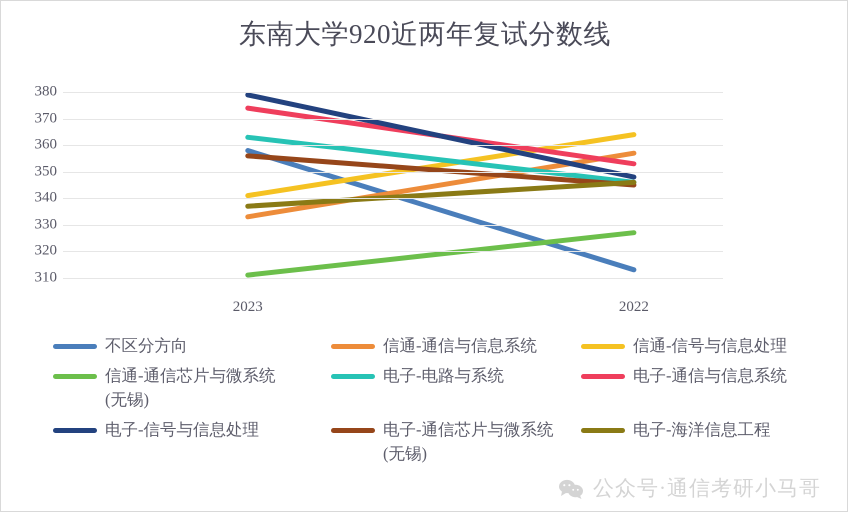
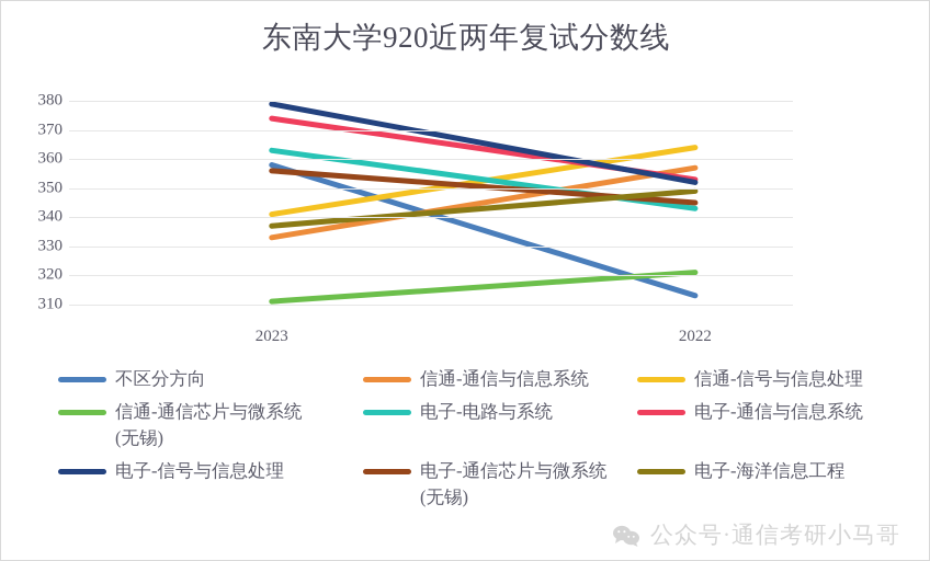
信通-通信芯片与微系统 (无锡)/2022: 327 -> 321
电子-电路与系统/2022: 346 -> 343
电子-信号与信息处理/2022: 348 -> 352
电子-海洋信息工程/2022: 346 -> 349
